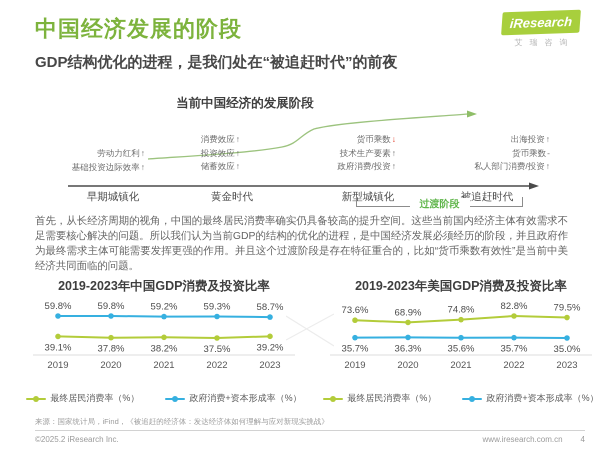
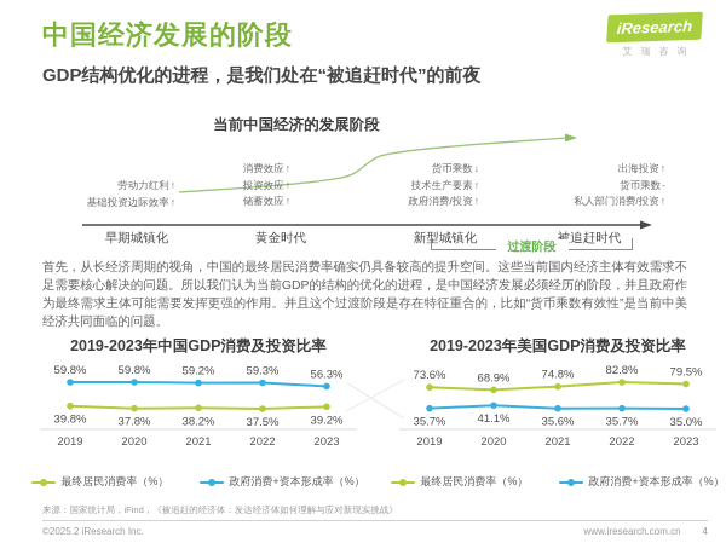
2019-2023年中国GDP消费及投资比率/最终居民消费率（%）/2019: 39.1% -> 39.8%
2019-2023年中国GDP消费及投资比率/政府消费+资本形成率（%）/2023: 58.7% -> 56.3%
2019-2023年美国GDP消费及投资比率/政府消费+资本形成率（%）/2020: 36.3% -> 41.1%
